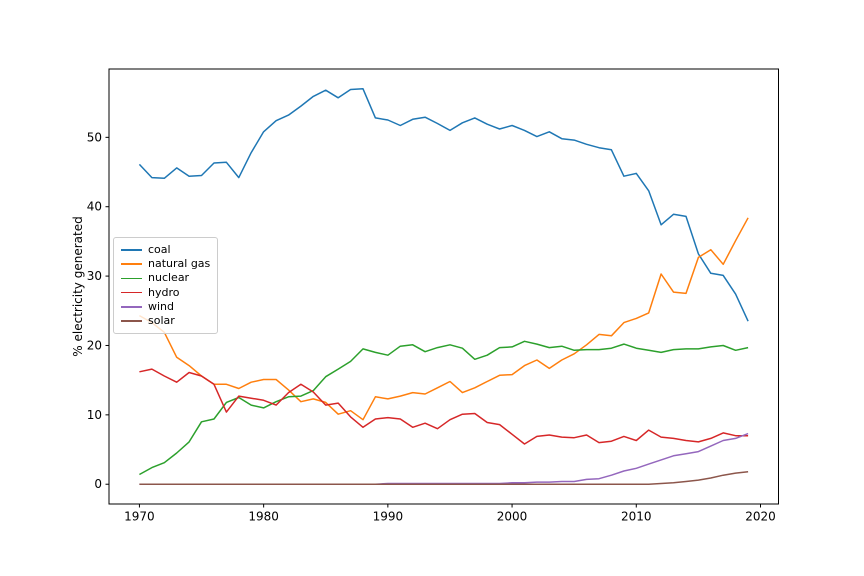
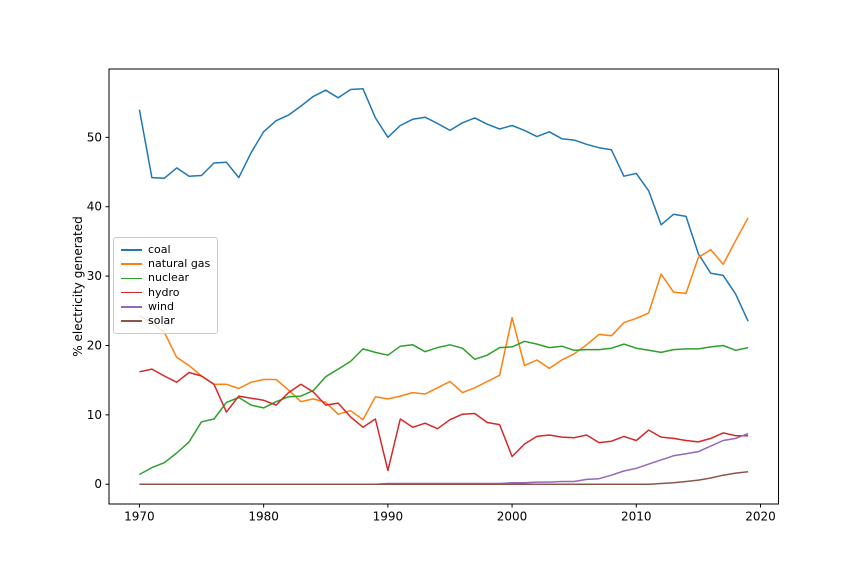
coal/1970: 46 -> 54
coal/1990: 52 -> 50
hydro/1990: 10 -> 2
natural gas/2000: 16 -> 24
hydro/2000: 7 -> 4
